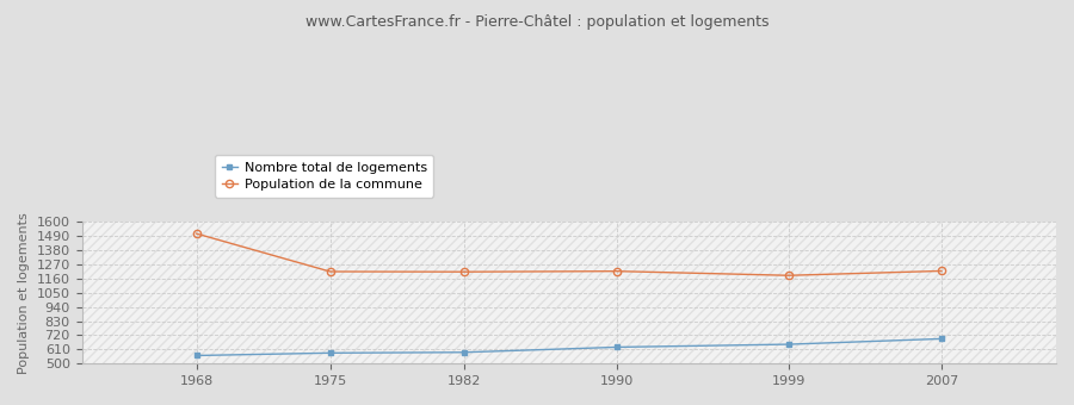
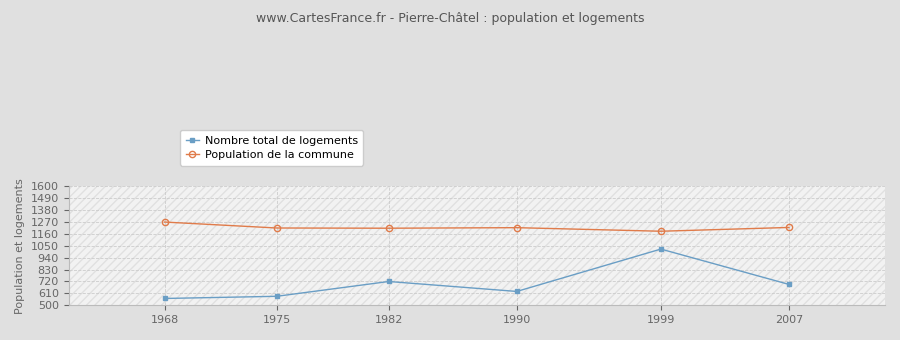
Population de la commune/1968: 1510 -> 1270
Nombre total de logements/1982: 590 -> 720
Nombre total de logements/1999: 650 -> 1020
